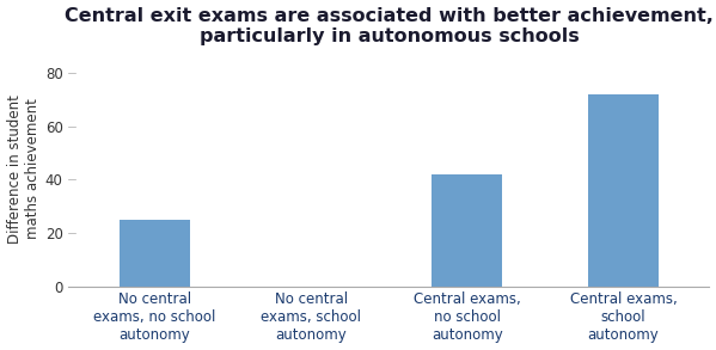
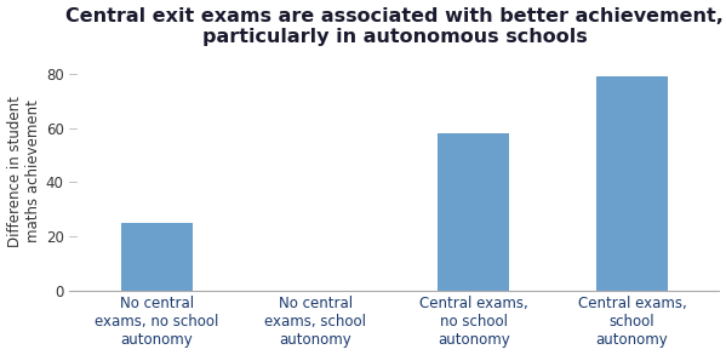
Central exams, no school autonomy: 42 -> 58
Central exams, school autonomy: 72 -> 79
